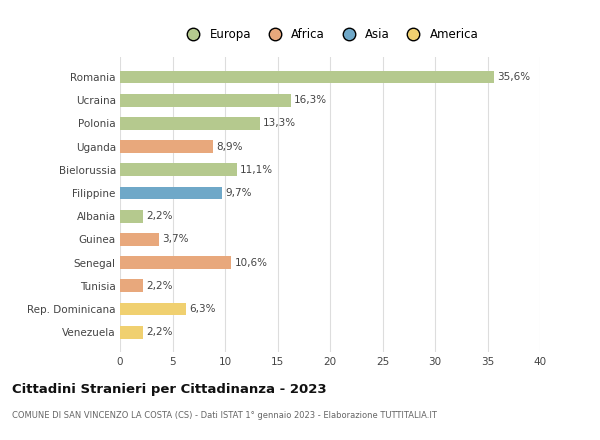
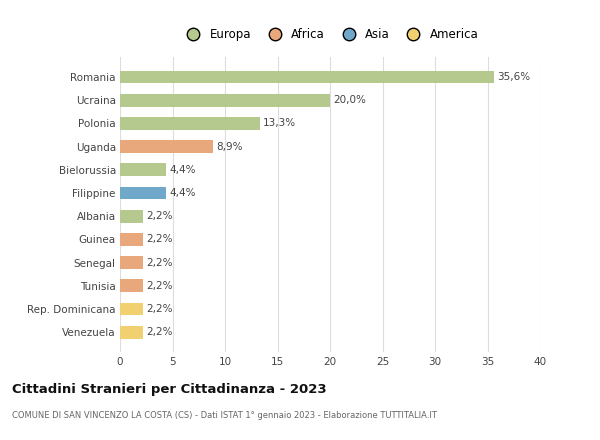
Ucraina: 16,3% -> 20,0%
Bielorussia: 11,1% -> 4,4%
Filippine: 9,7% -> 4,4%
Guinea: 3,7% -> 2,2%
Senegal: 10,6% -> 2,2%
Rep. Dominicana: 6,3% -> 2,2%
